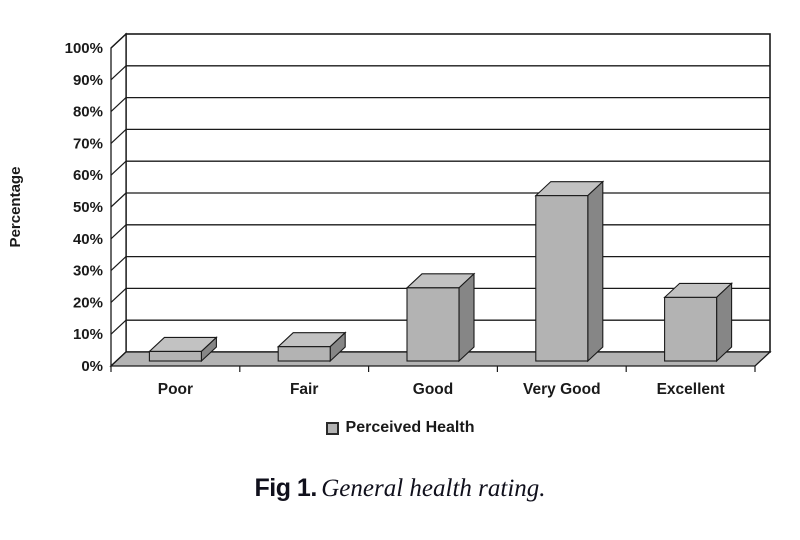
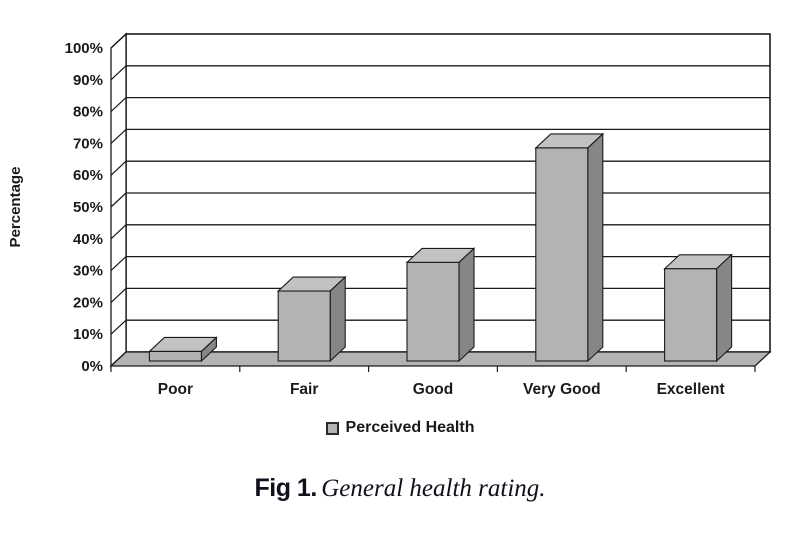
Fair: 4% -> 22%
Good: 23% -> 31%
Very Good: 52% -> 67%
Excellent: 20% -> 29%
